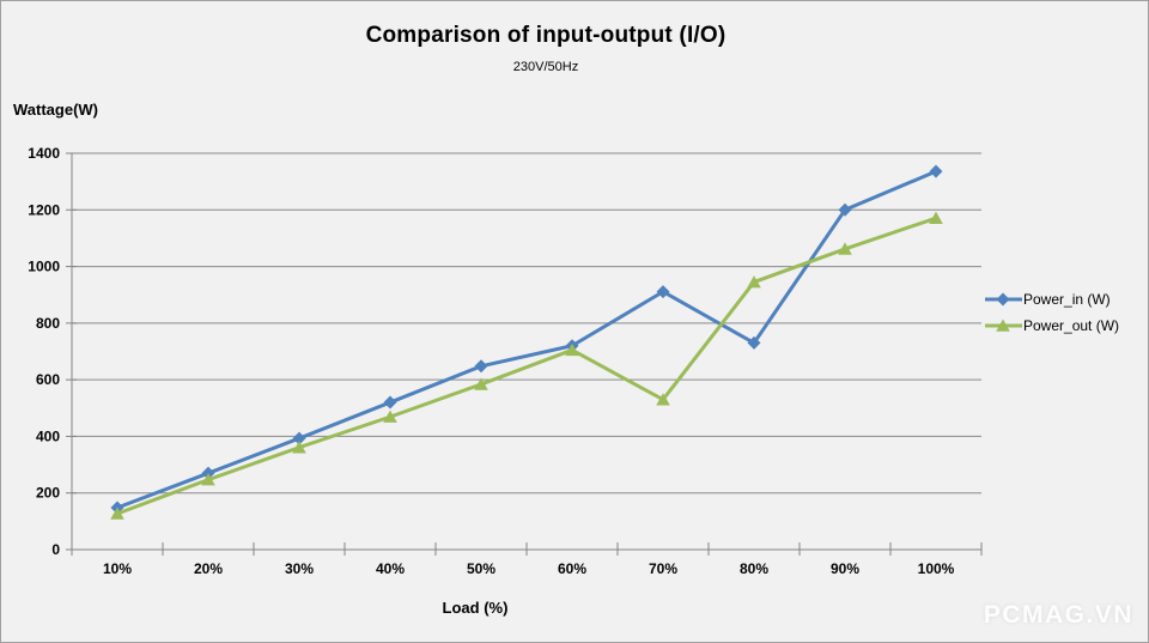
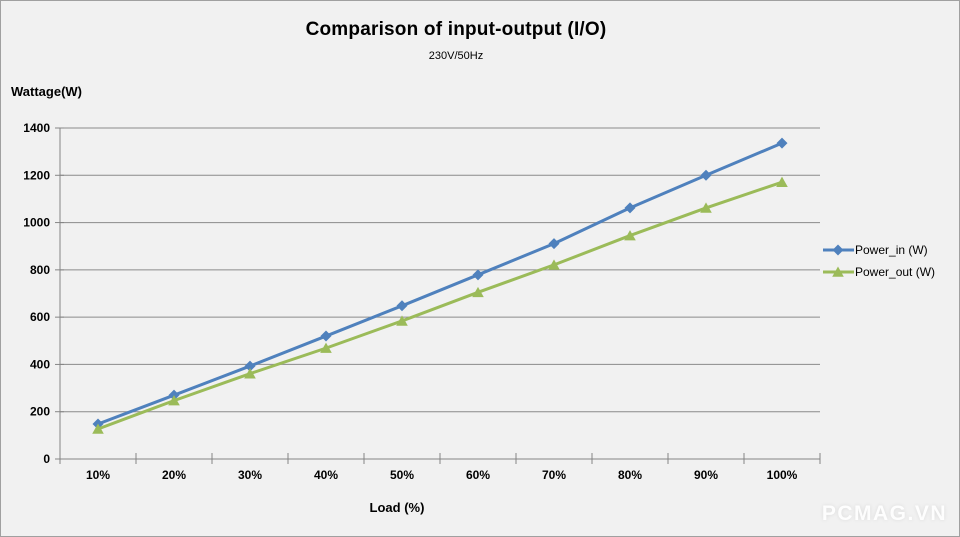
Power_in (W)/60%: 720 -> 780
Power_out (W)/70%: 530 -> 820
Power_in (W)/80%: 730 -> 1060
